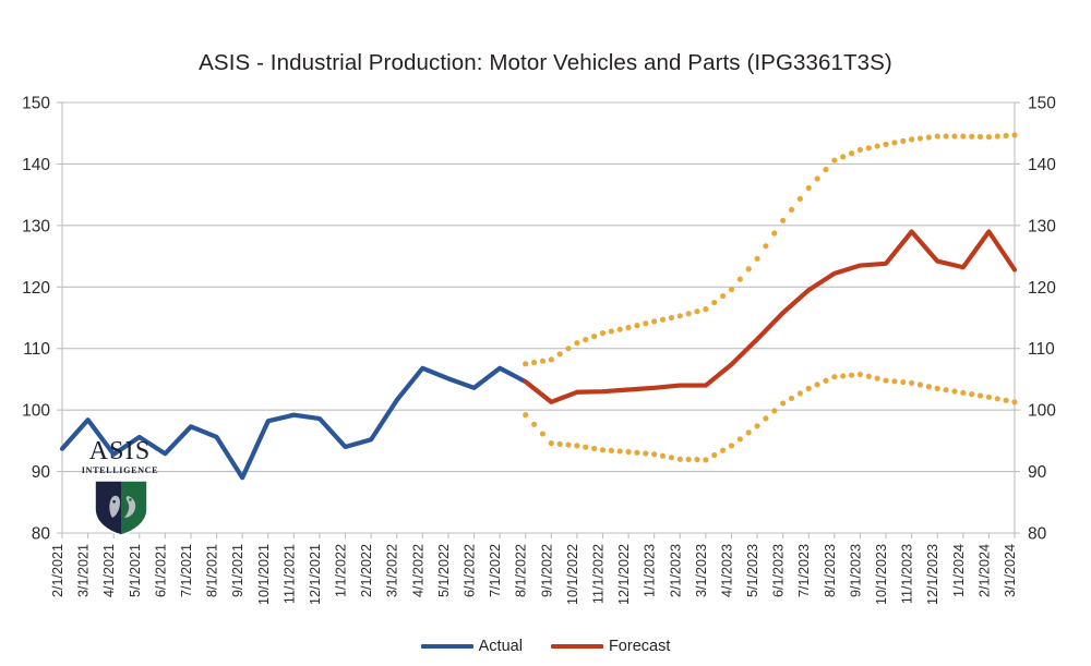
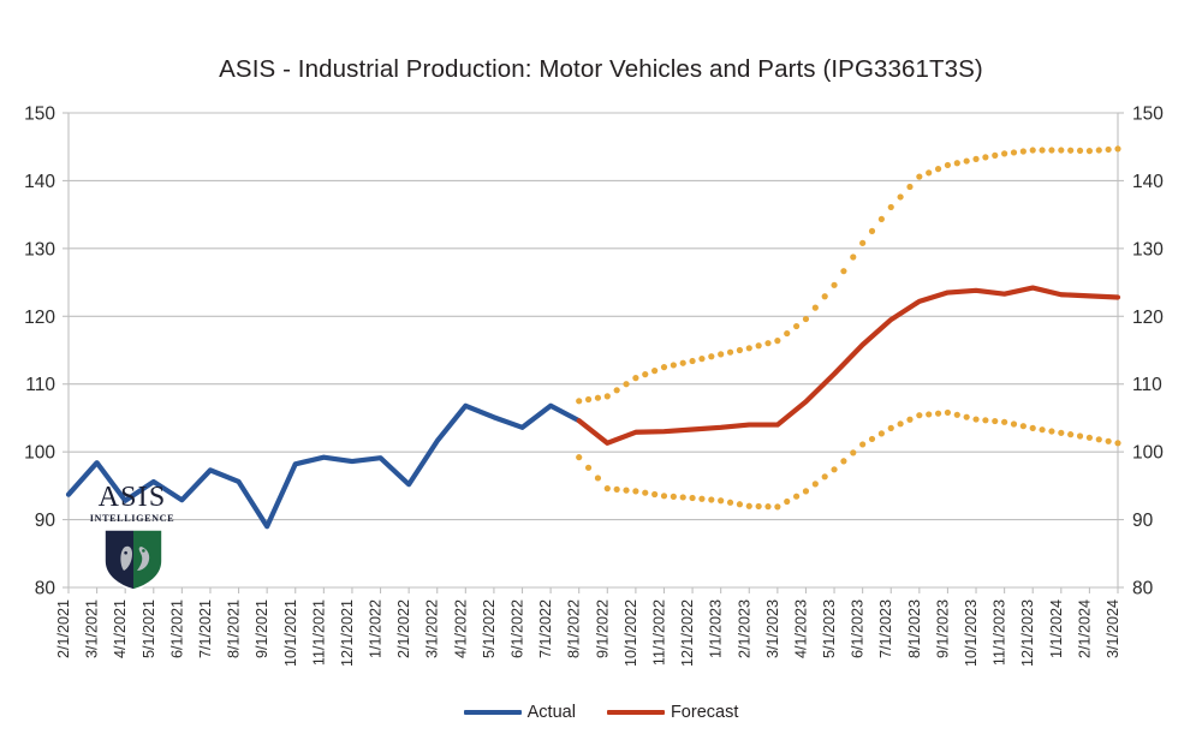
Actual/1/1/2022: 94 -> 99
Forecast/11/1/2023: 129 -> 123
Forecast/2/1/2024: 129 -> 123
